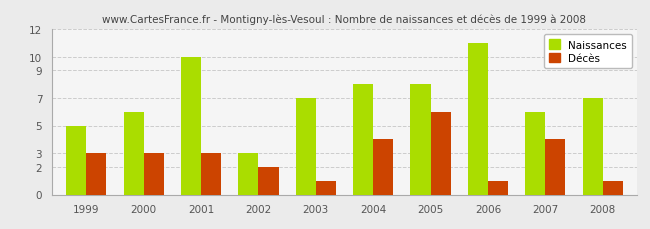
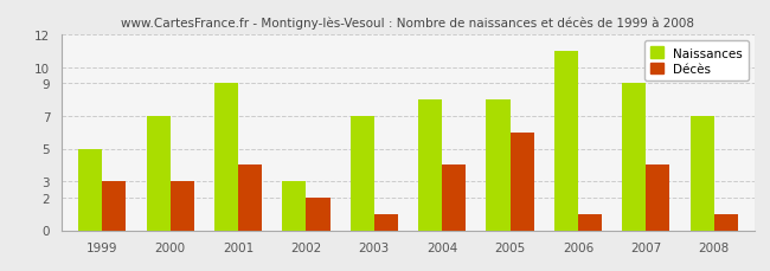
Naissances/2000: 6 -> 7
Naissances/2001: 10 -> 9
Décès/2001: 3 -> 4
Naissances/2007: 6 -> 9
